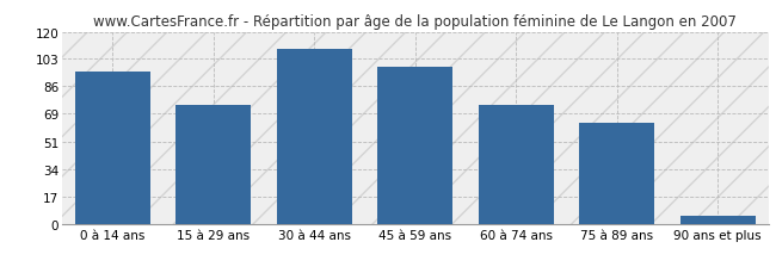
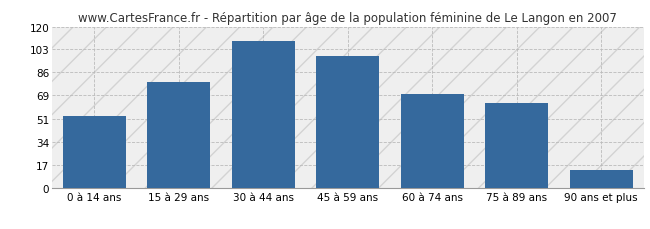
0 à 14 ans: 95 -> 53
15 à 29 ans: 74 -> 79
60 à 74 ans: 74 -> 70
90 ans et plus: 5 -> 13
